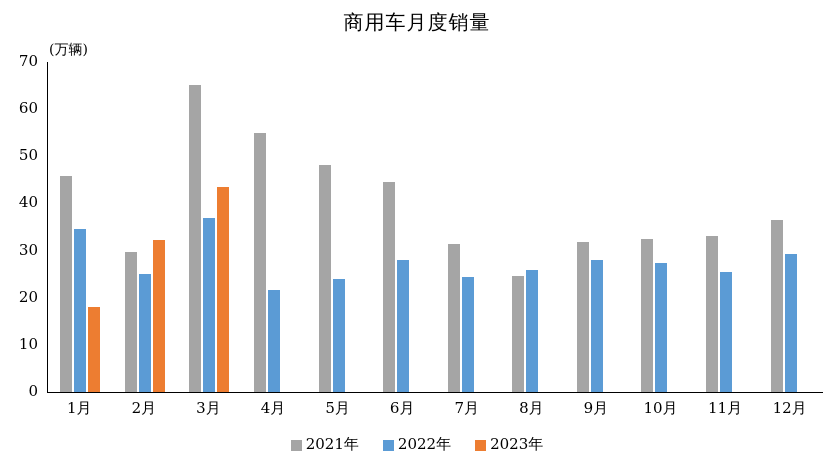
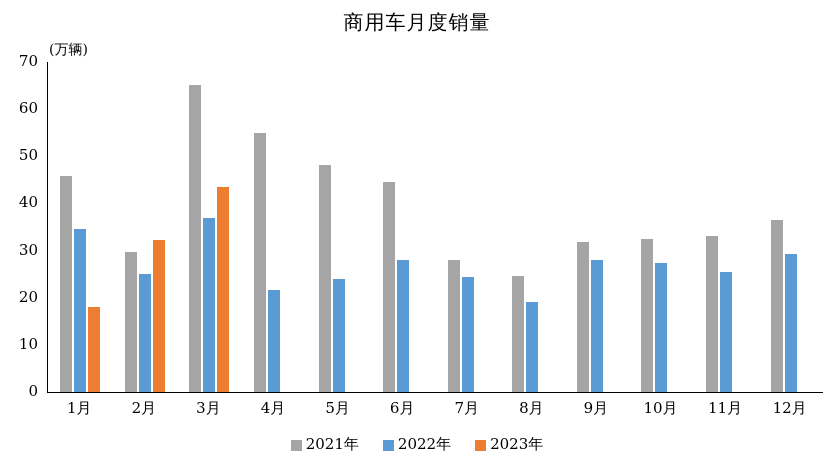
2021年/7月: 31 -> 28
2022年/8月: 26 -> 19
